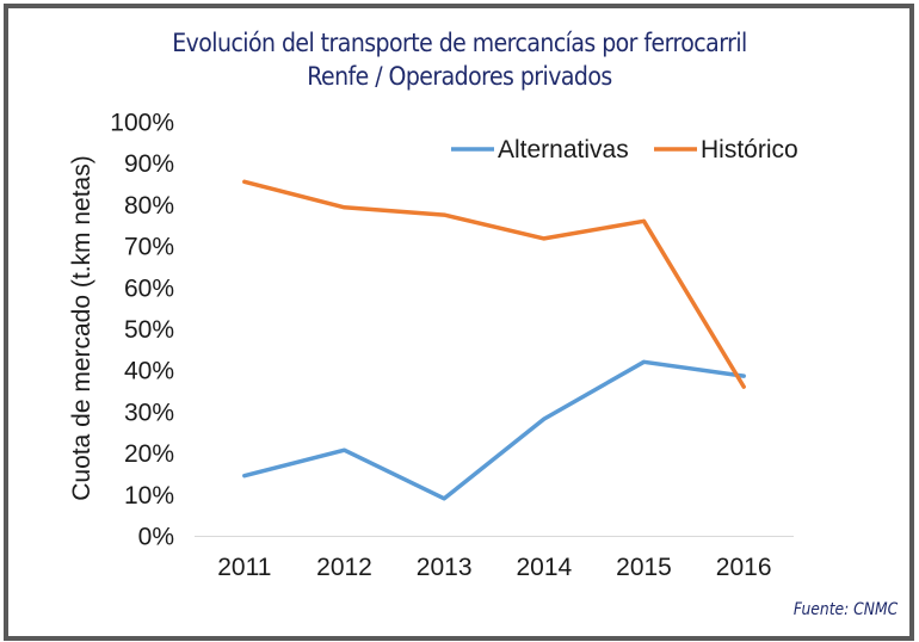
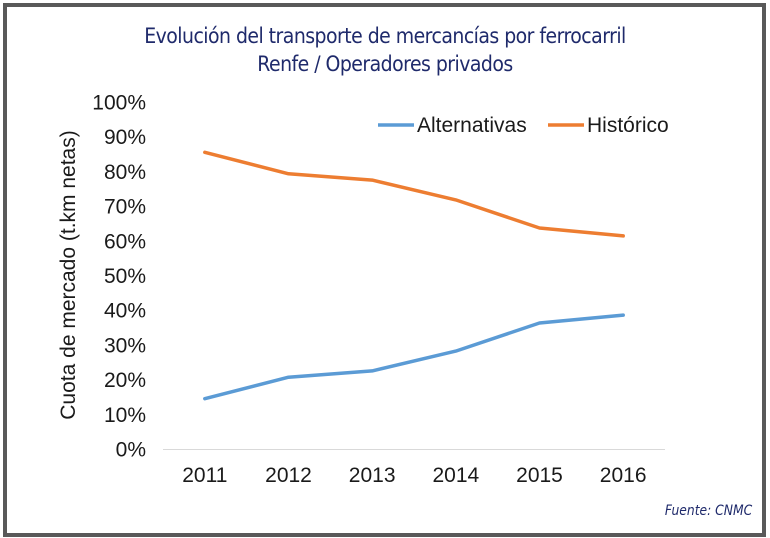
Alternativas/2013: 9% -> 22%
Alternativas/2015: 42% -> 36%
Histórico/2015: 76% -> 64%
Histórico/2016: 36% -> 61%
